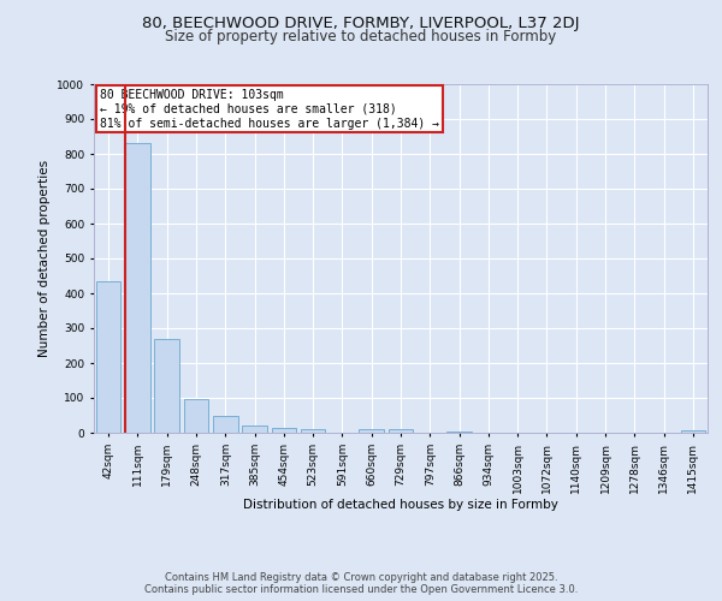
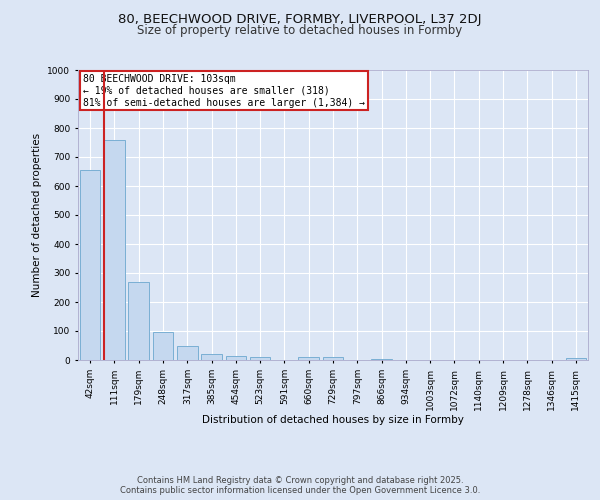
42sqm: 435 -> 655
111sqm: 830 -> 760
